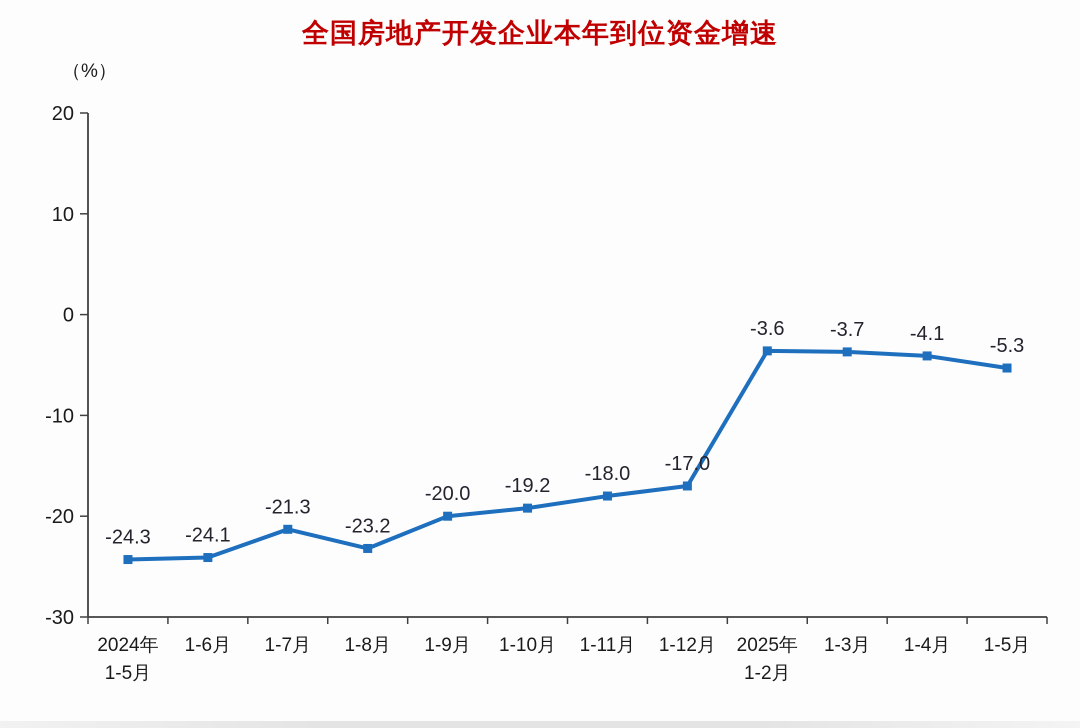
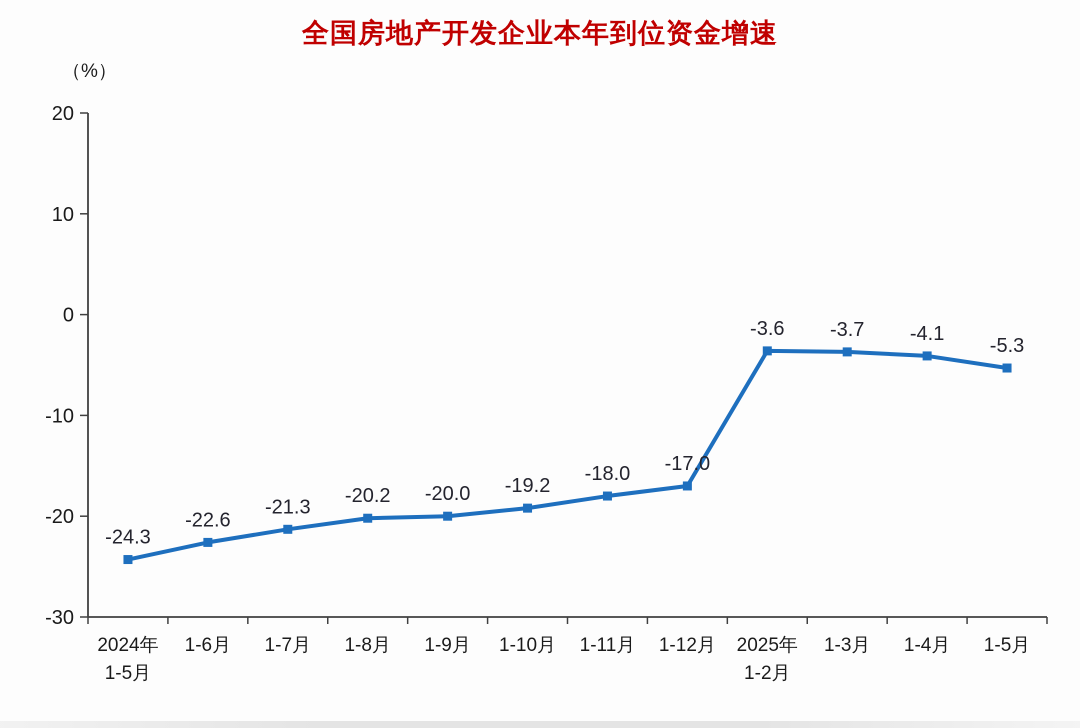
1-6月: -24.1 -> -22.6
1-8月: -23.2 -> -20.2
